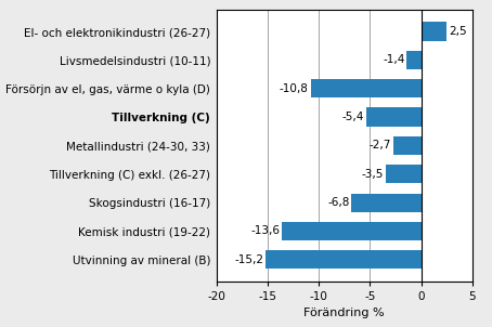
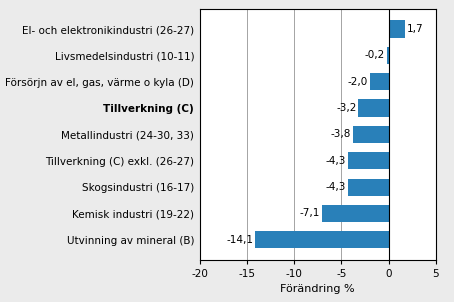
El- och elektronikindustri (26-27): 2,5 -> 1,7
Livsmedelsindustri (10-11): -1,4 -> -0,2
Försörjn av el, gas, värme o kyla (D): -10,8 -> -2,0
Tillverkning (C): -5,4 -> -3,2
Metallindustri (24-30, 33): -2,7 -> -3,8
Tillverkning (C) exkl. (26-27): -3,5 -> -4,3
Skogsindustri (16-17): -6,8 -> -4,3
Kemisk industri (19-22): -13,6 -> -7,1
Utvinning av mineral (B): -15,2 -> -14,1
